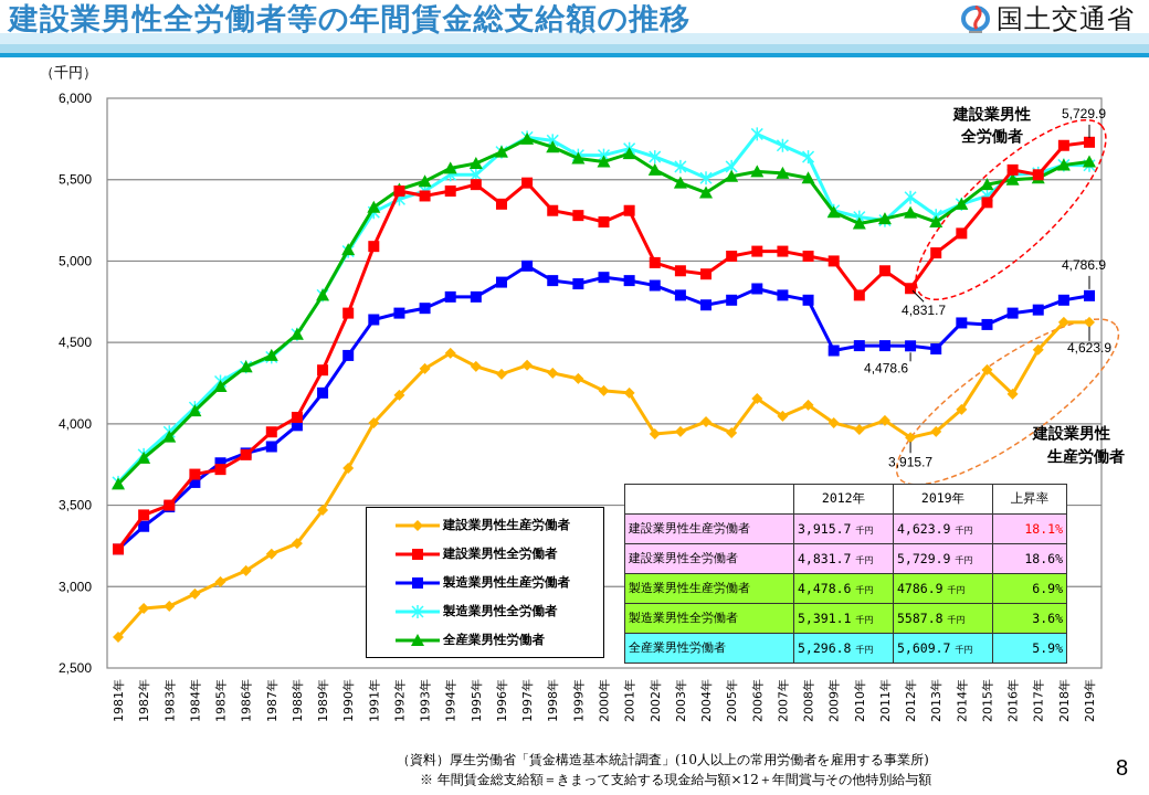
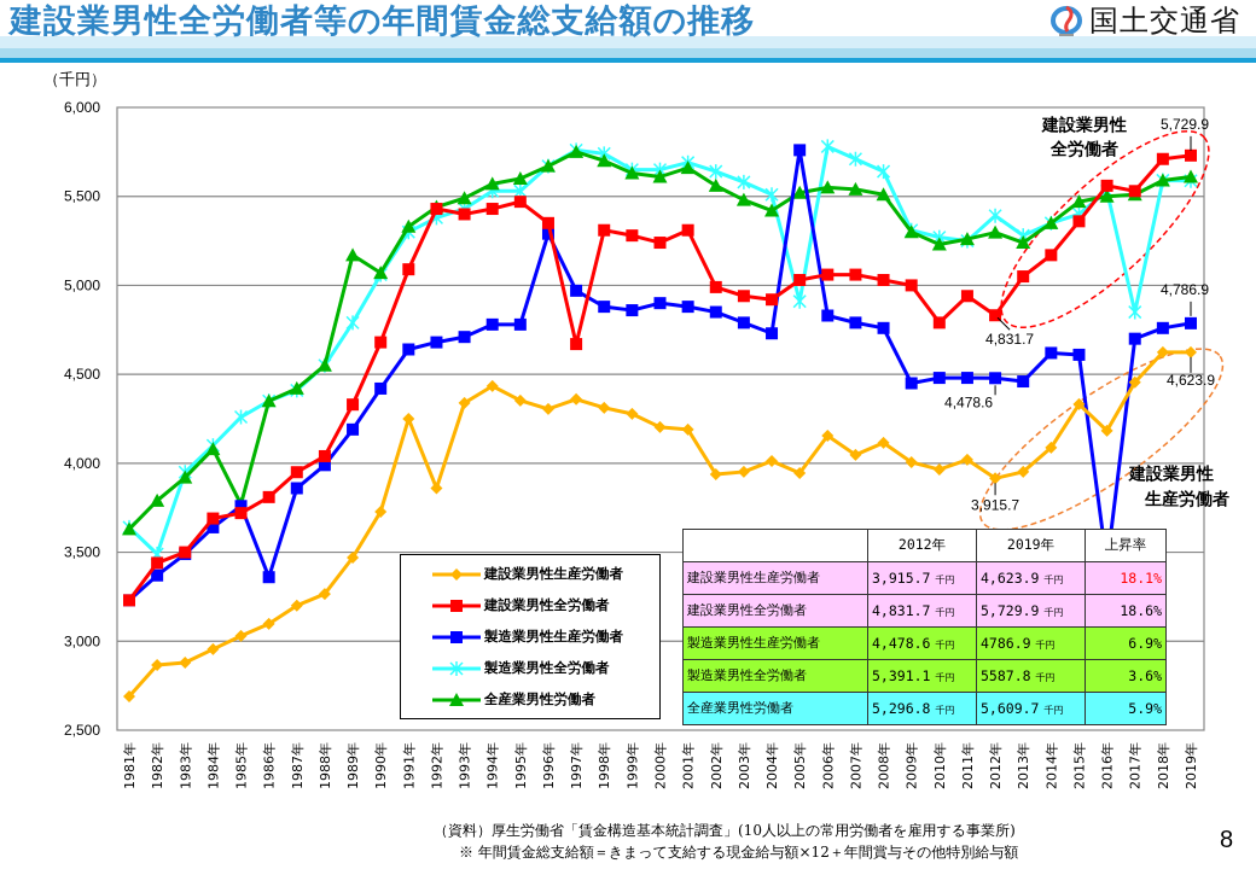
製造業男性全労働者/1982年: 3810 -> 3490
全産業男性労働者/1985年: 4230 -> 3770
製造業男性生産労働者/1986年: 3820 -> 3360
全産業男性労働者/1989年: 4790 -> 5170
建設業男性生産労働者/1991年: 4010 -> 4250
建設業男性生産労働者/1992年: 4180 -> 3860
製造業男性生産労働者/1996年: 4870 -> 5290
建設業男性全労働者/1997年: 5480 -> 4670
製造業男性生産労働者/2005年: 4760 -> 5760
製造業男性全労働者/2005年: 5580 -> 4910
製造業男性生産労働者/2016年: 4680 -> 3430
製造業男性全労働者/2017年: 5540 -> 4850
